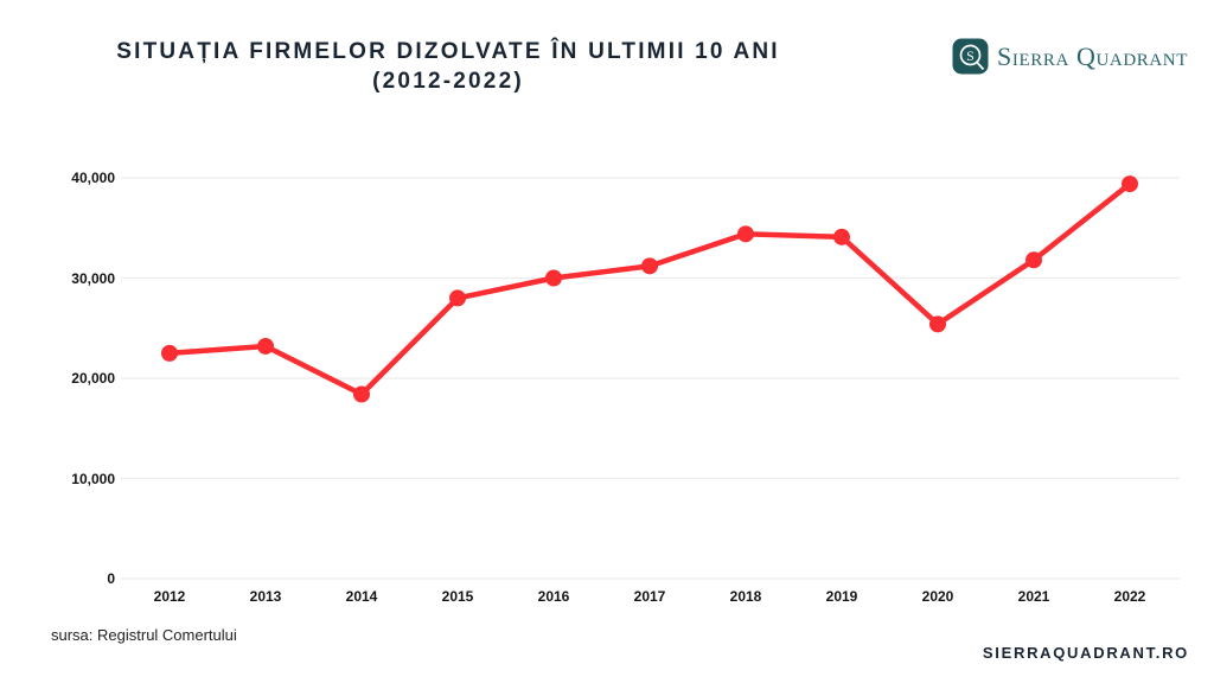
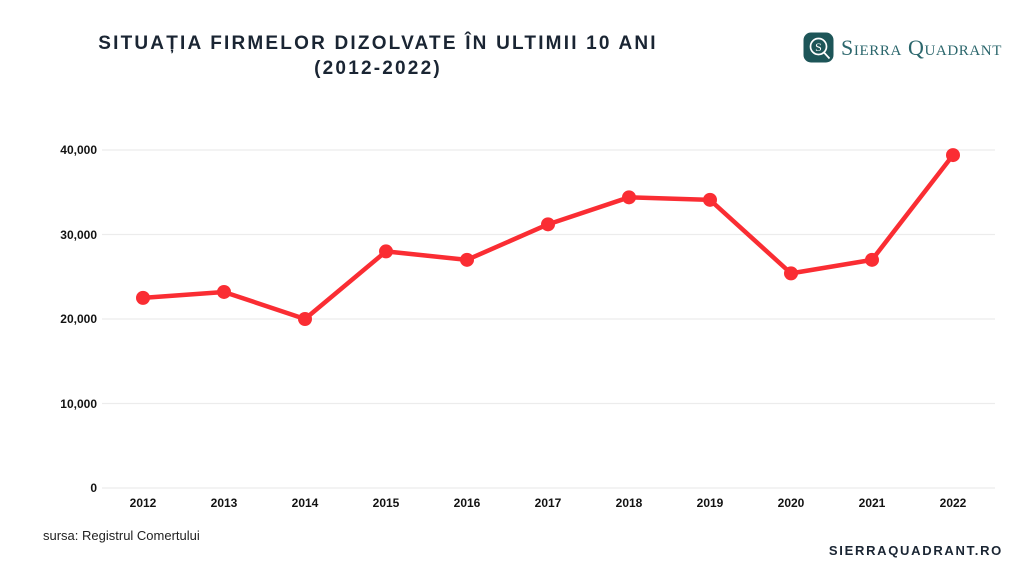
2014: 18000 -> 20000
2016: 30000 -> 27000
2021: 32000 -> 27000
